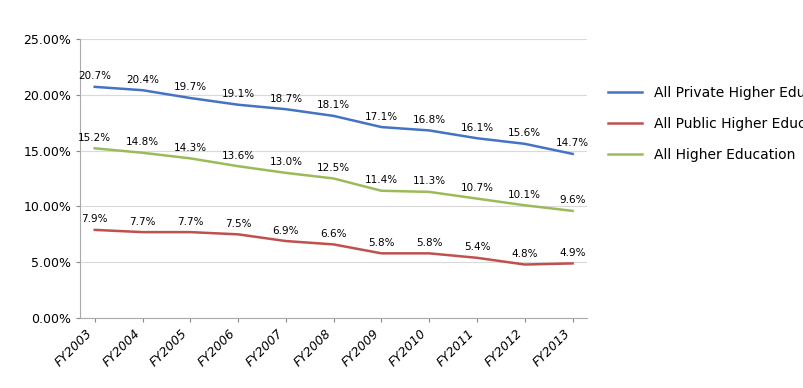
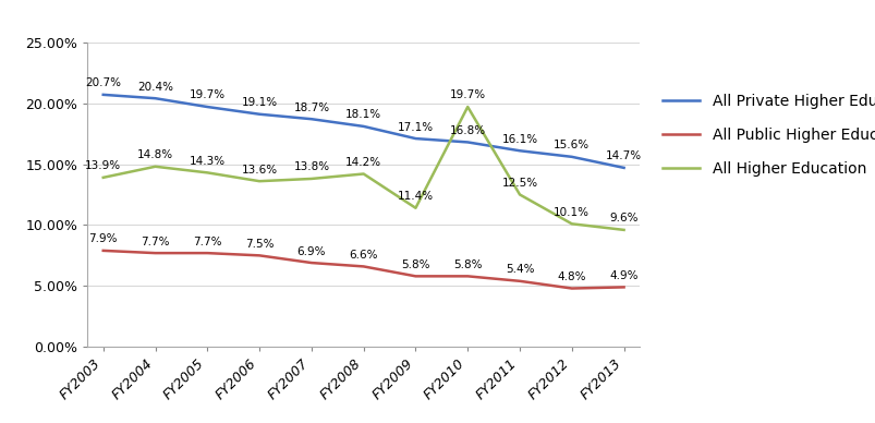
All Higher Education/FY2003: 15.2% -> 13.9%
All Higher Education/FY2007: 13.0% -> 13.8%
All Higher Education/FY2008: 12.5% -> 14.2%
All Higher Education/FY2010: 11.3% -> 19.7%
All Higher Education/FY2011: 10.7% -> 12.5%
